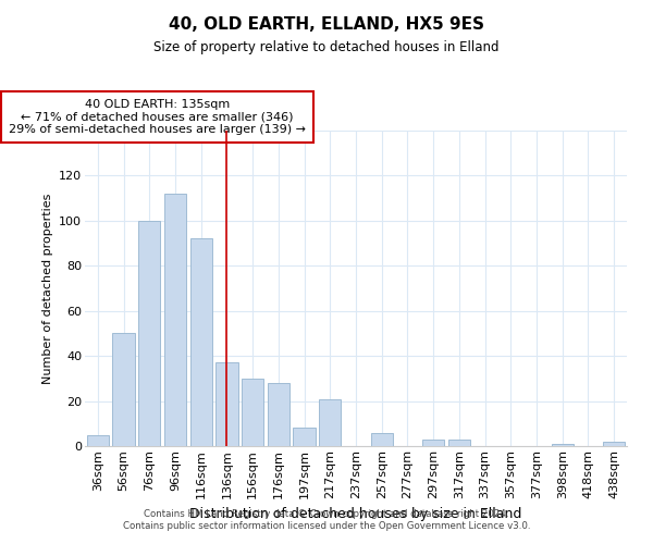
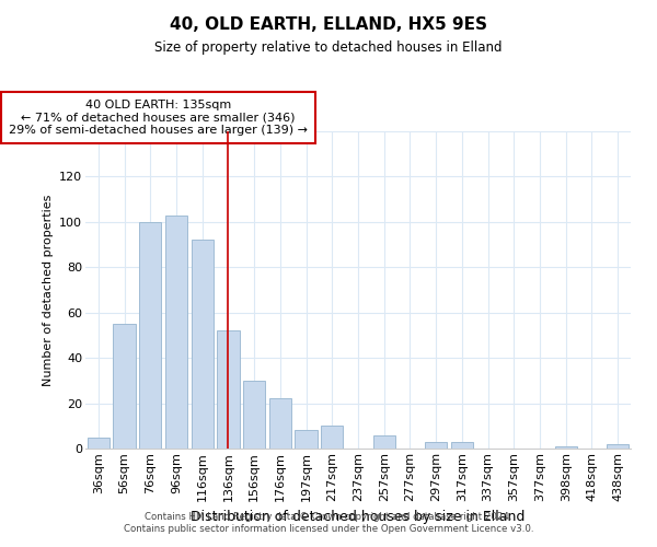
56sqm: 50 -> 55
96sqm: 112 -> 103
136sqm: 37 -> 52
176sqm: 28 -> 22
217sqm: 21 -> 10
